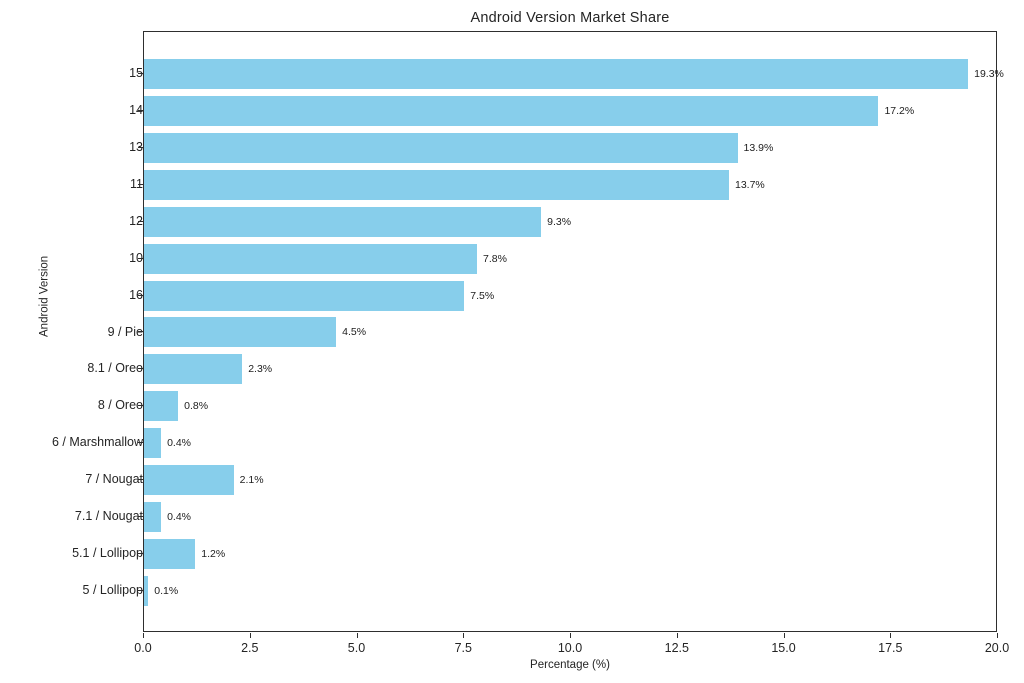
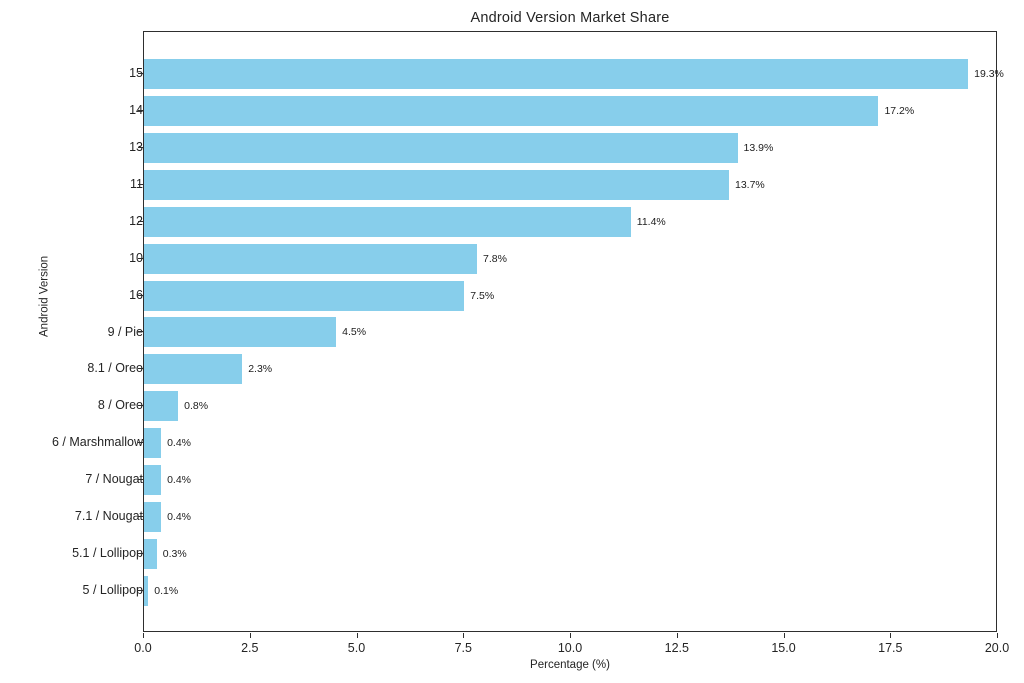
12: 9.3% -> 11.4%
7 / Nougat: 2.1% -> 0.4%
5.1 / Lollipop: 1.2% -> 0.3%
